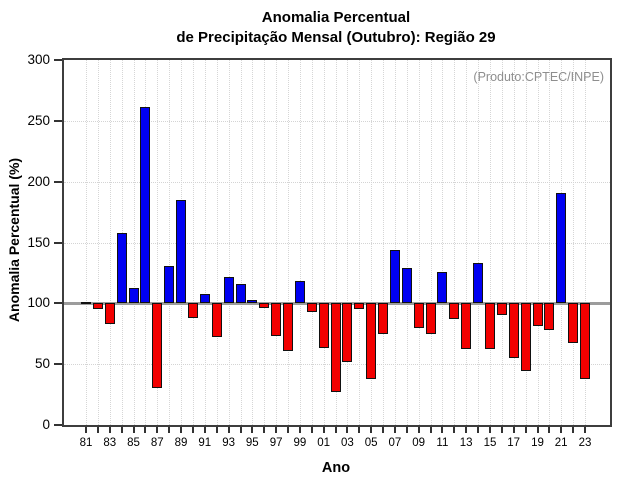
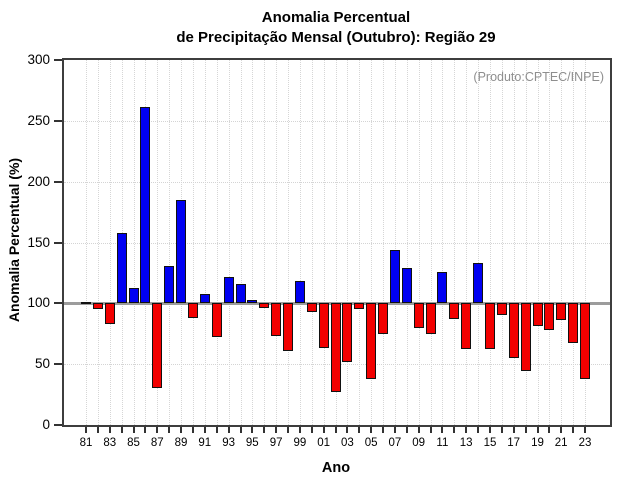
21: 191 -> 86
